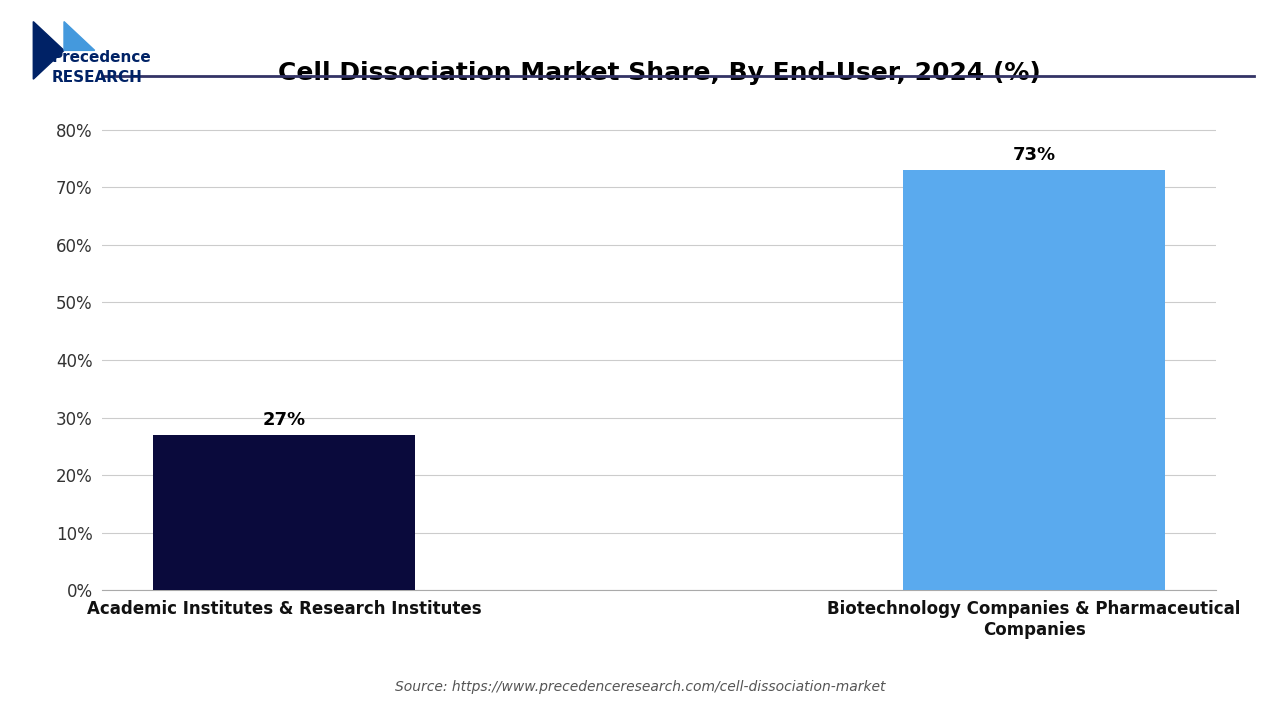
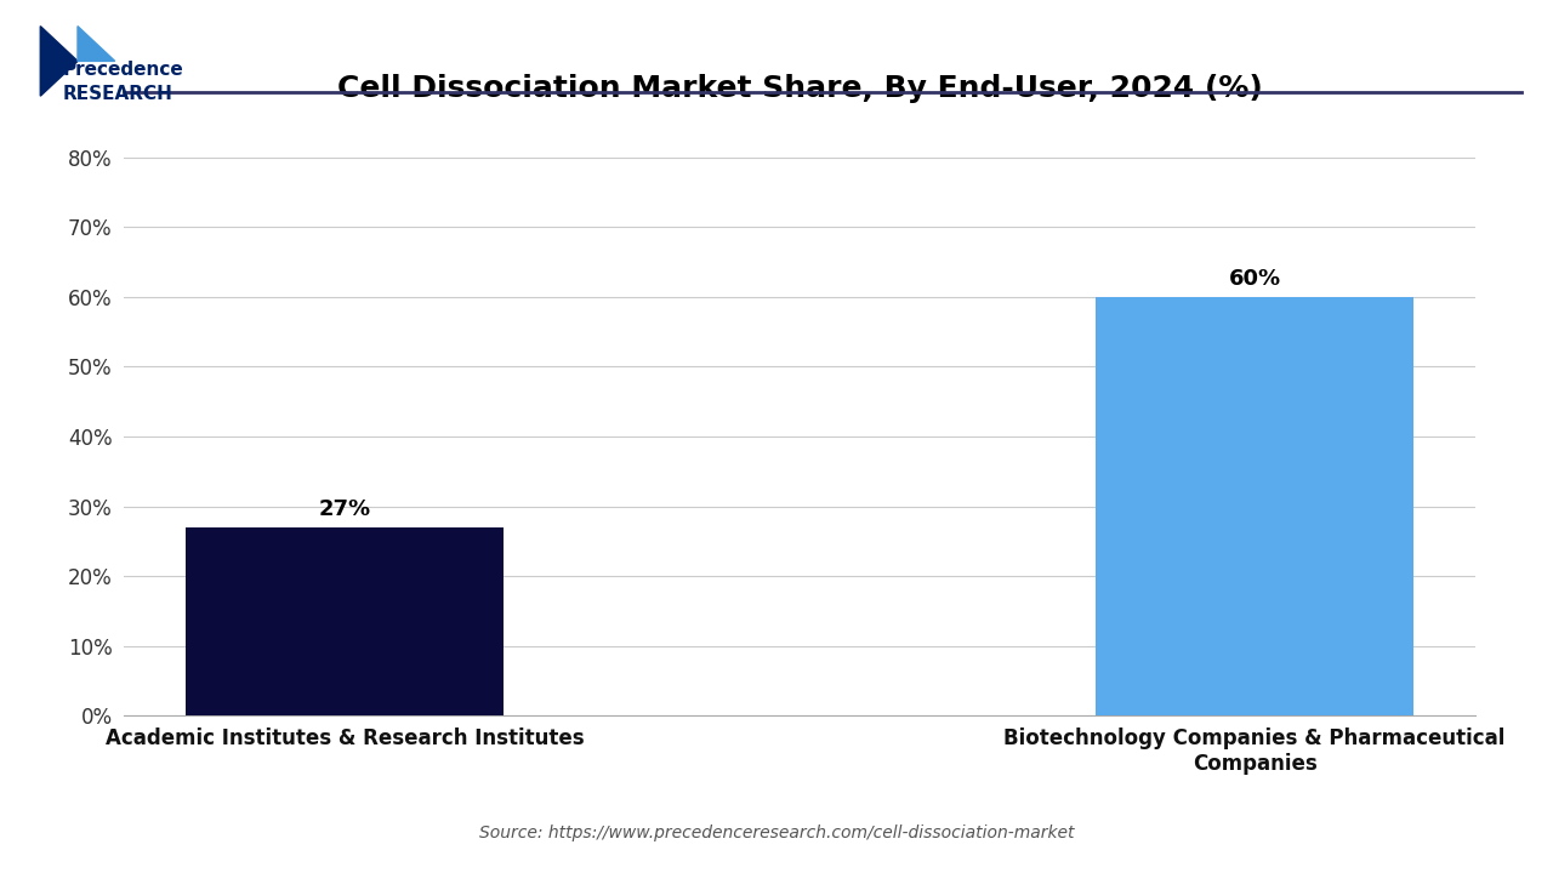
Biotechnology Companies & Pharmaceutical Companies: 73% -> 60%
